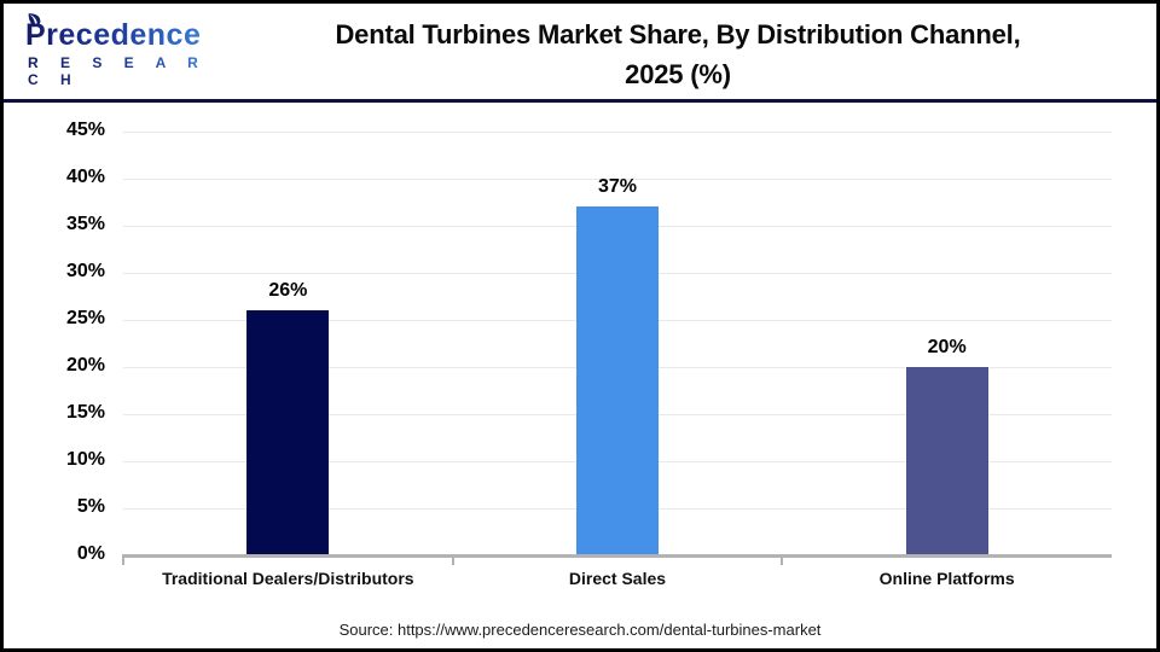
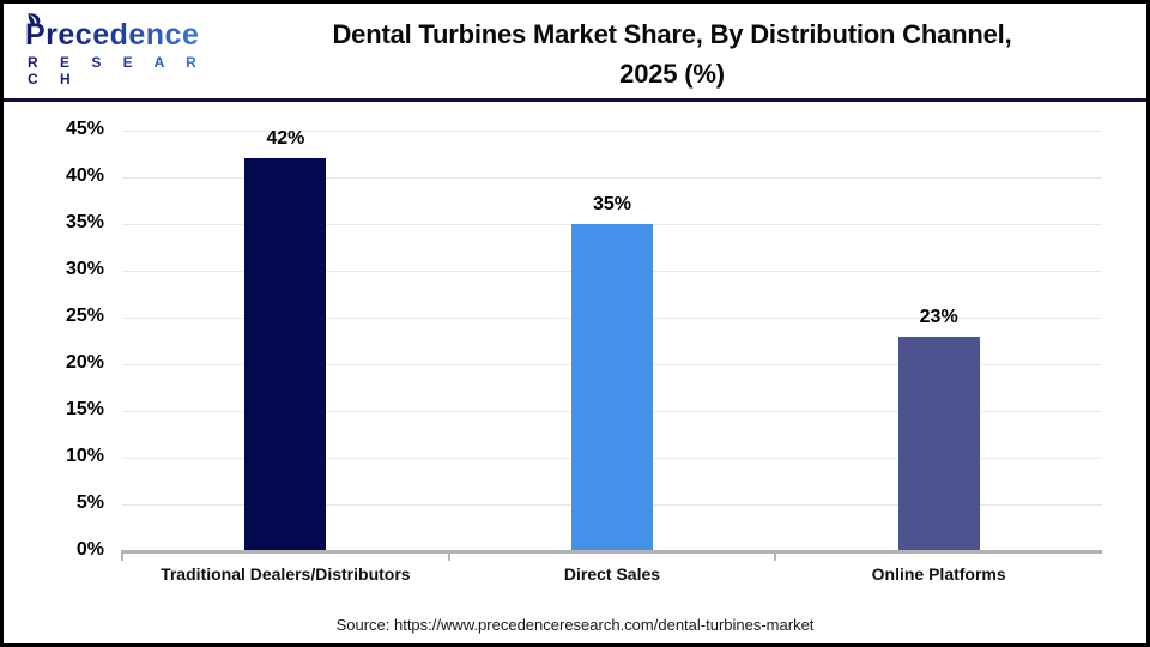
Traditional Dealers/Distributors: 26% -> 42%
Direct Sales: 37% -> 35%
Online Platforms: 20% -> 23%
